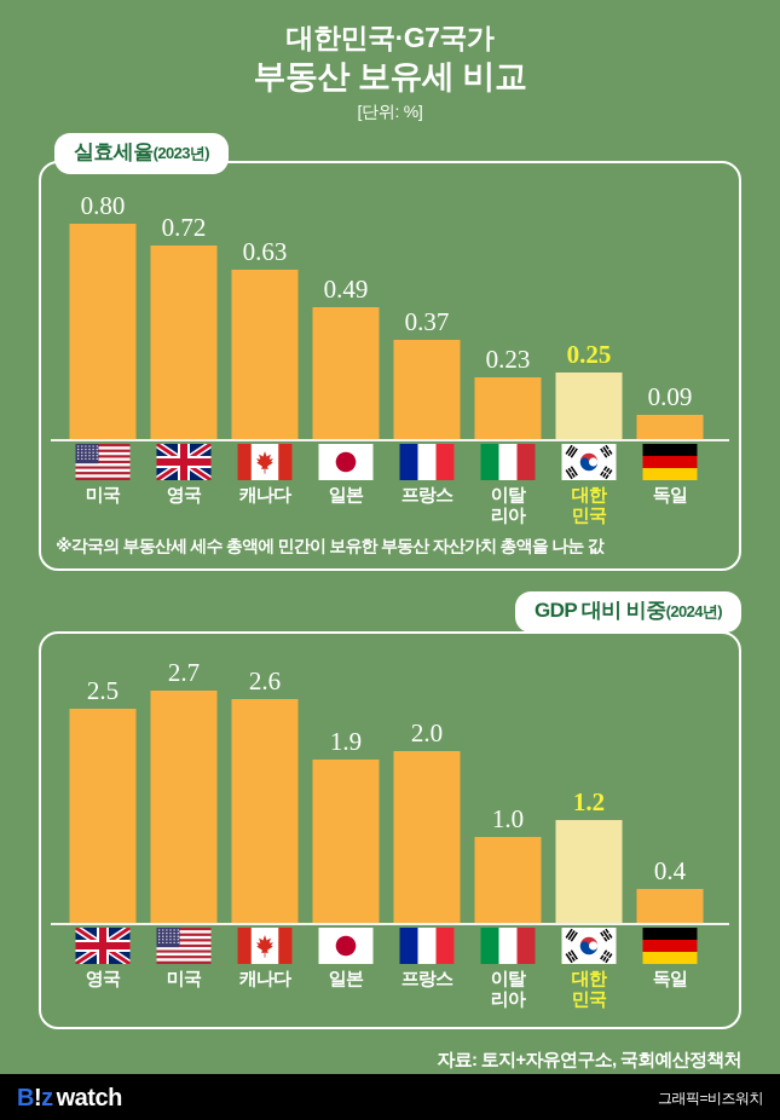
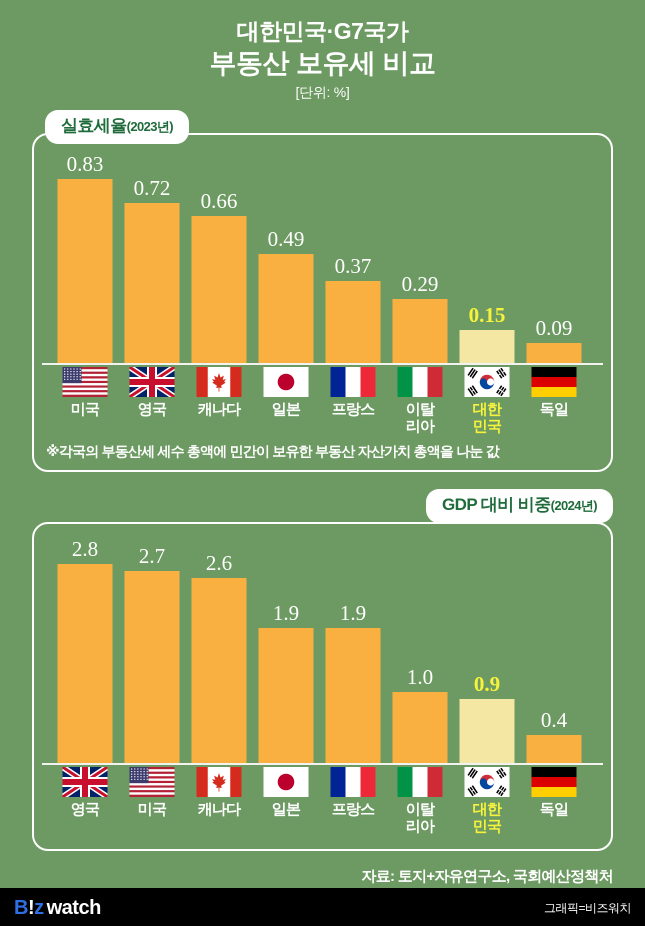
실효세율(2023년)/미국: 0.80 -> 0.83
실효세율(2023년)/캐나다: 0.63 -> 0.66
실효세율(2023년)/이탈리아: 0.23 -> 0.29
실효세율(2023년)/대한민국: 0.25 -> 0.15
GDP 대비 비중(2024년)/영국: 2.5 -> 2.8
GDP 대비 비중(2024년)/프랑스: 2.0 -> 1.9
GDP 대비 비중(2024년)/대한민국: 1.2 -> 0.9
